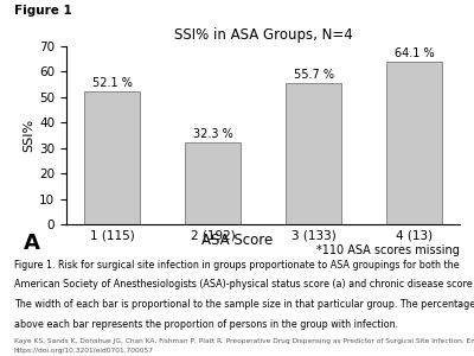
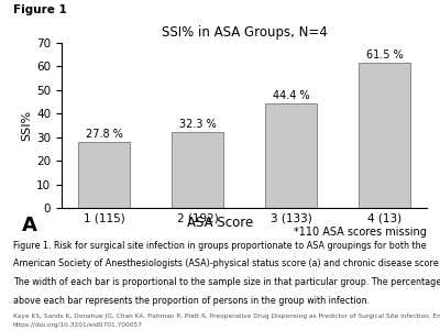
1 (115): 52.1 -> 27.8
3 (133): 55.7 -> 44.4
4 (13): 64.1 -> 61.5
